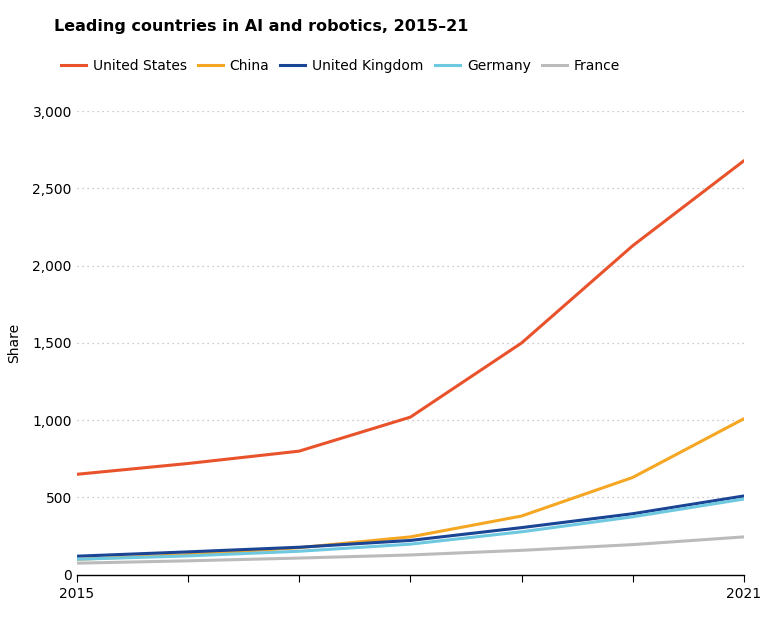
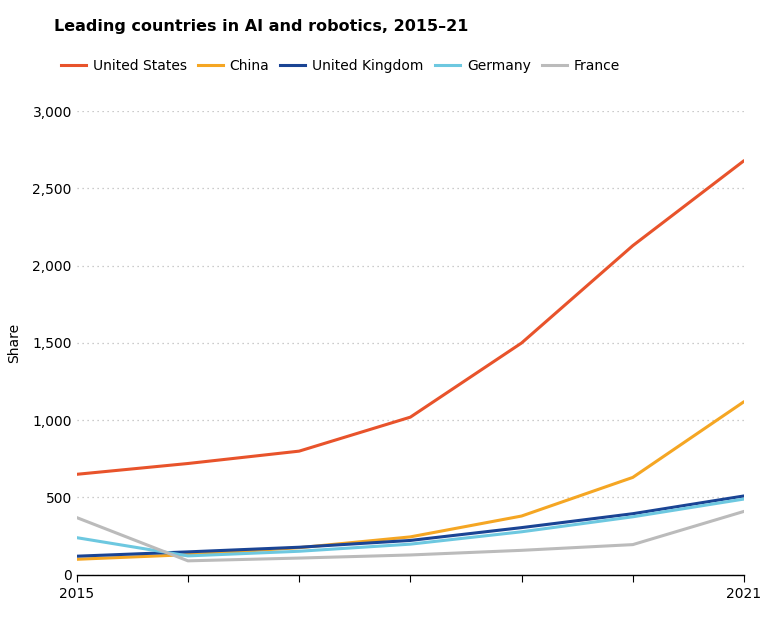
Germany/2015: 100 -> 240
France/2015: 80 -> 370
China/2021: 1,010 -> 1,120
France/2021: 240 -> 410
